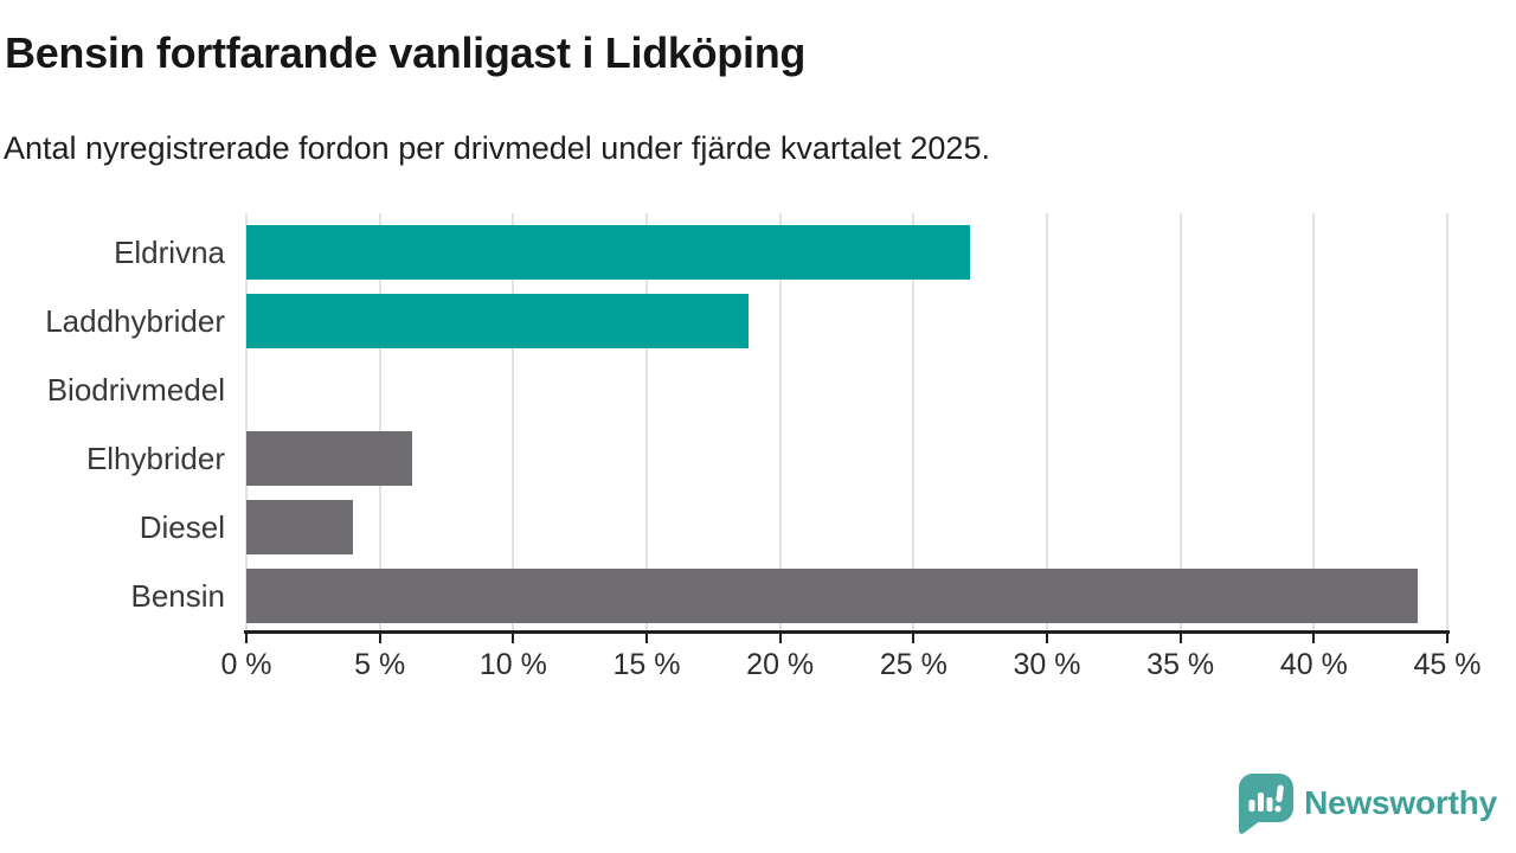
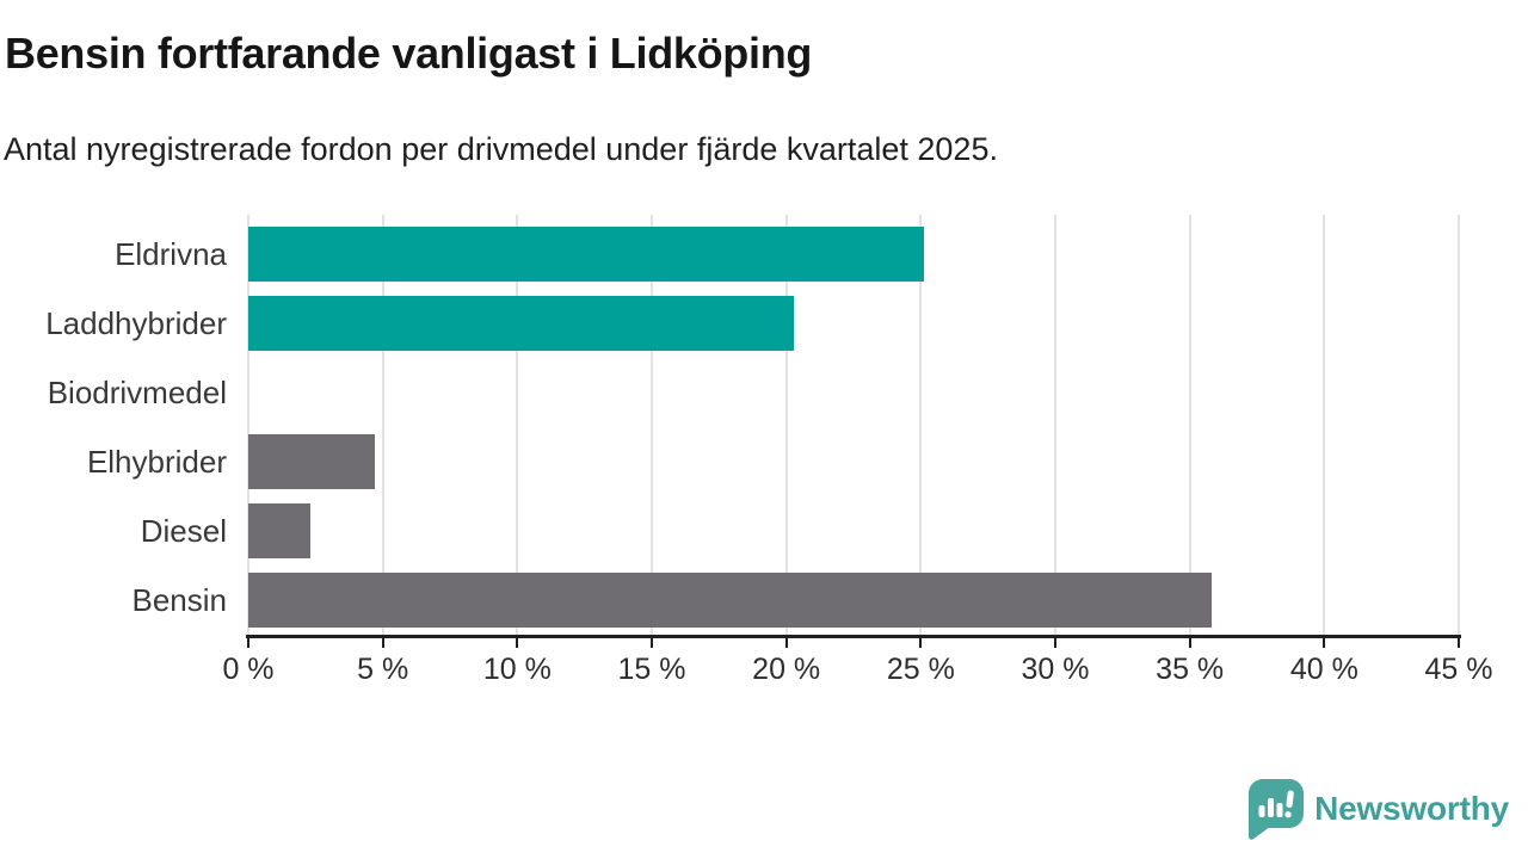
Eldrivna: 27.1% -> 25.1%
Laddhybrider: 18.8% -> 20.3%
Elhybrider: 6.2% -> 4.7%
Diesel: 4.0% -> 2.3%
Bensin: 43.9% -> 35.8%
